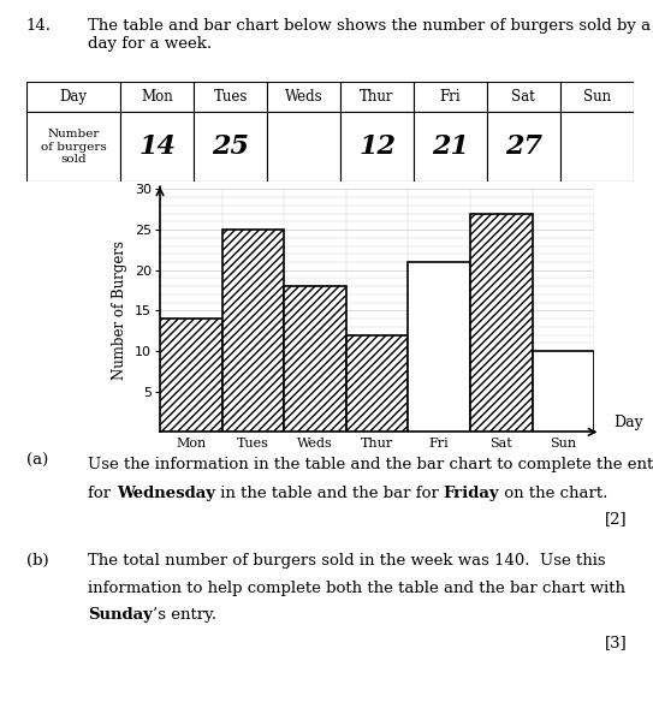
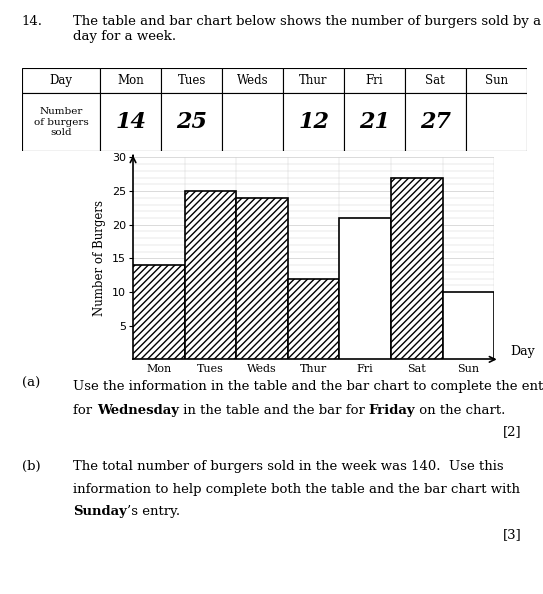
Weds: 18 -> 24
